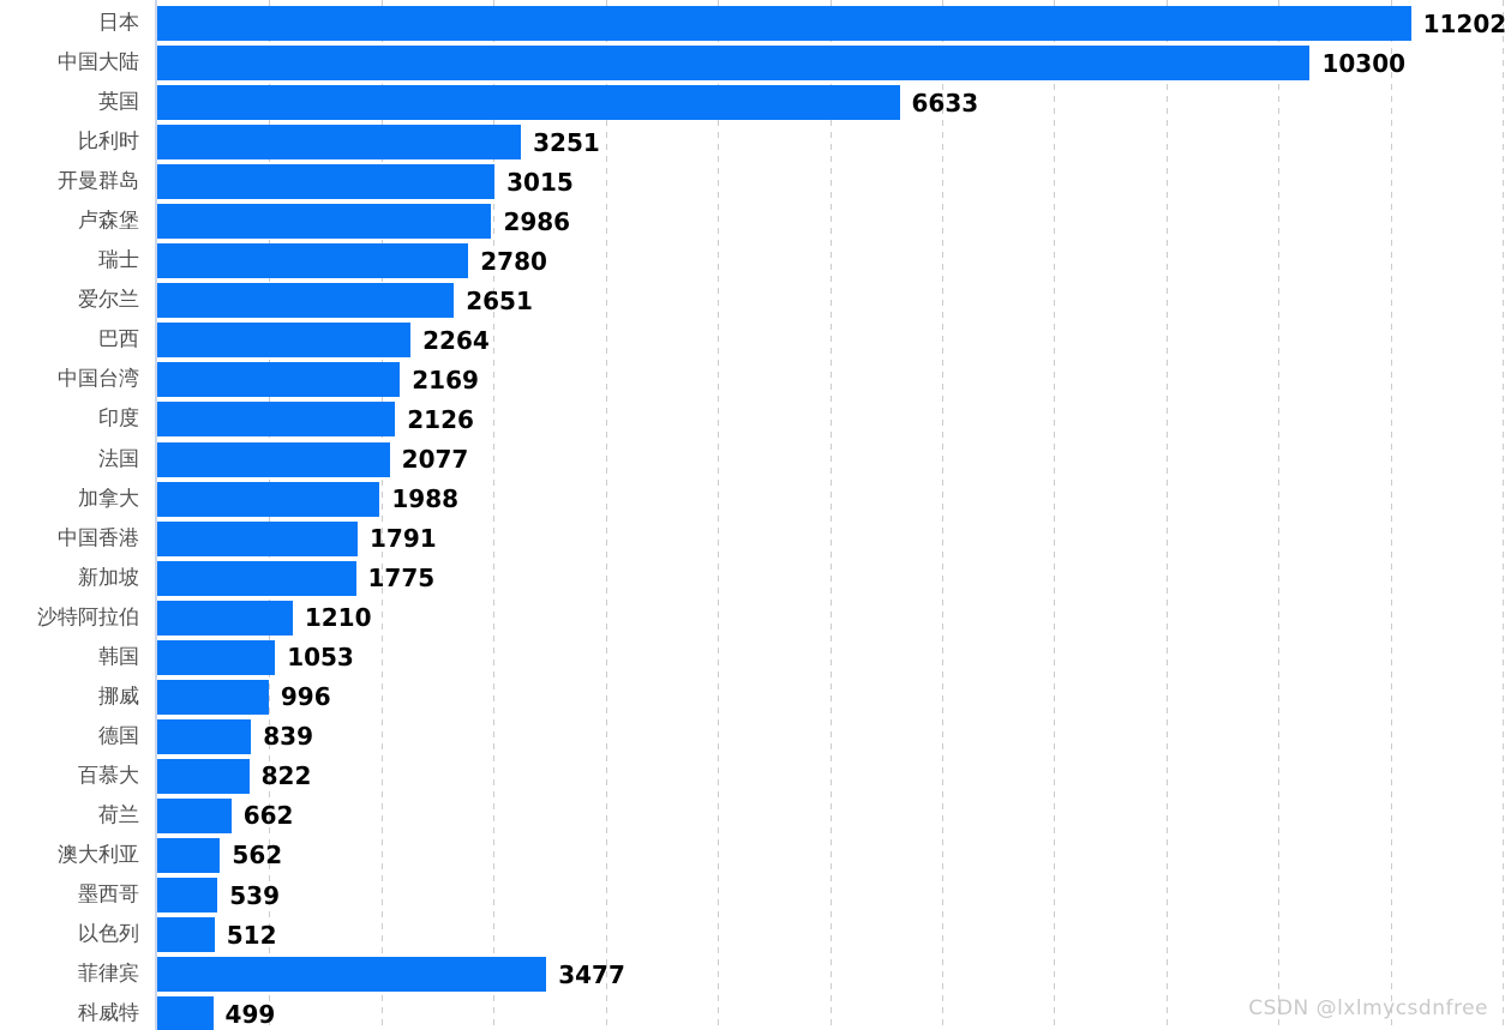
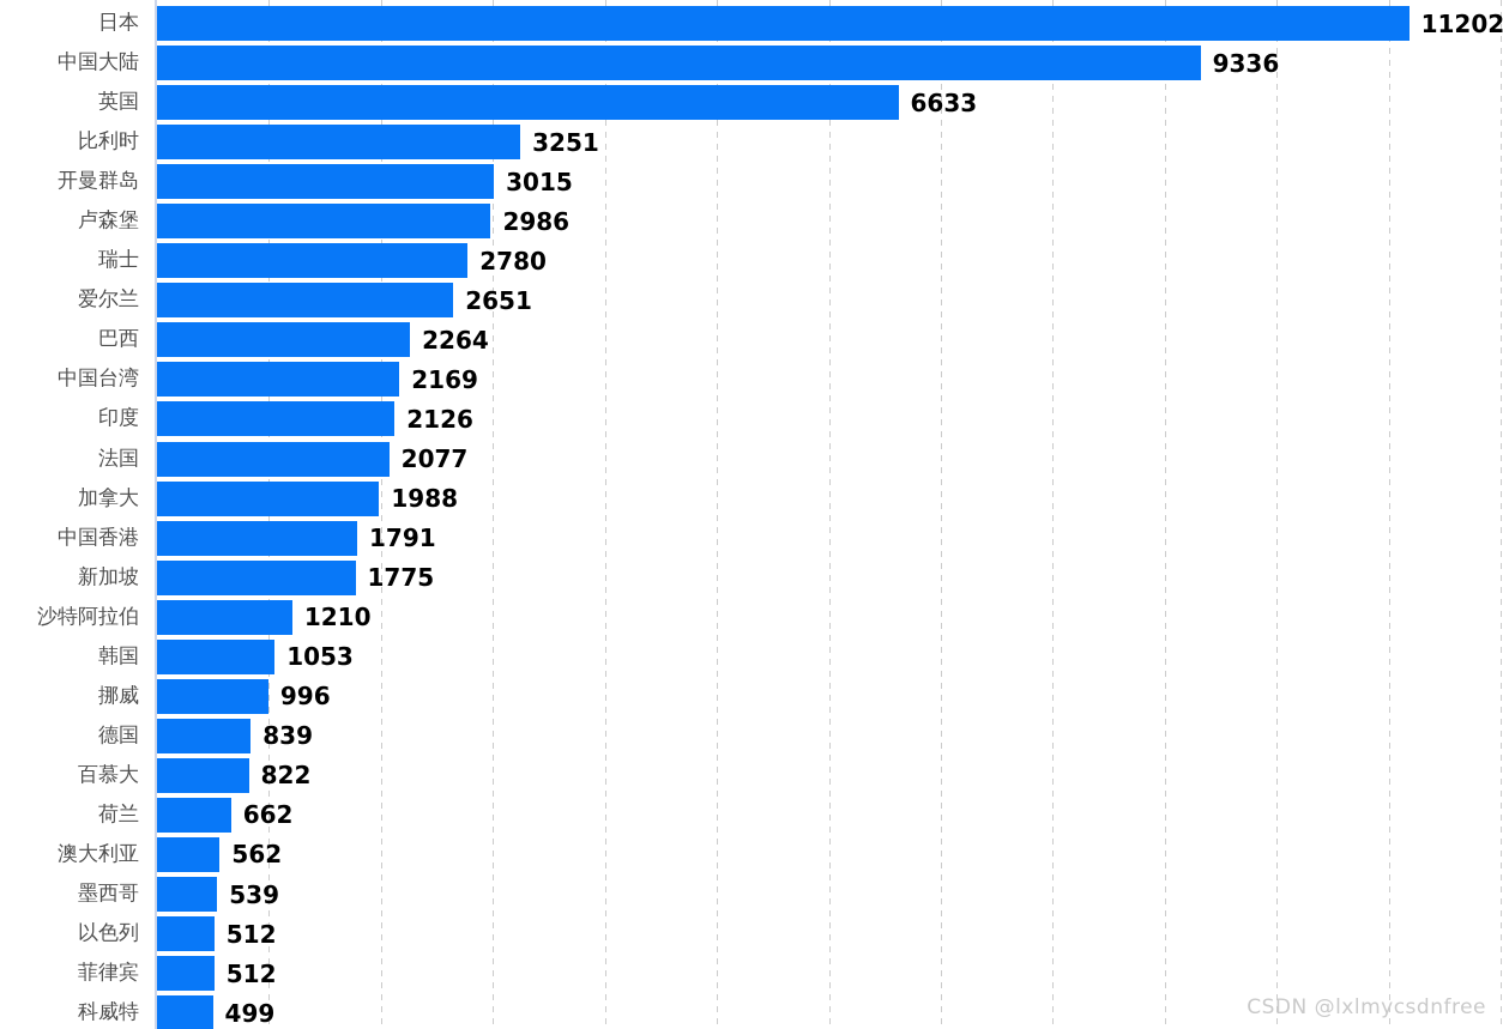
中国大陆: 10300 -> 9336
菲律宾: 3477 -> 512
